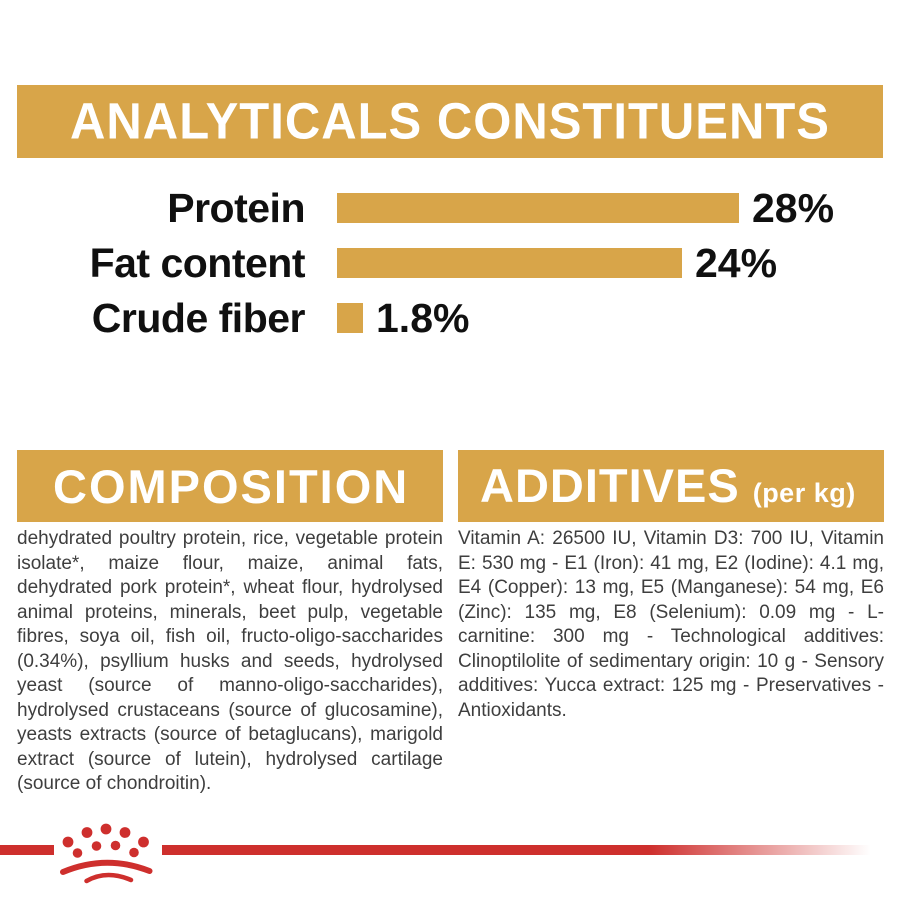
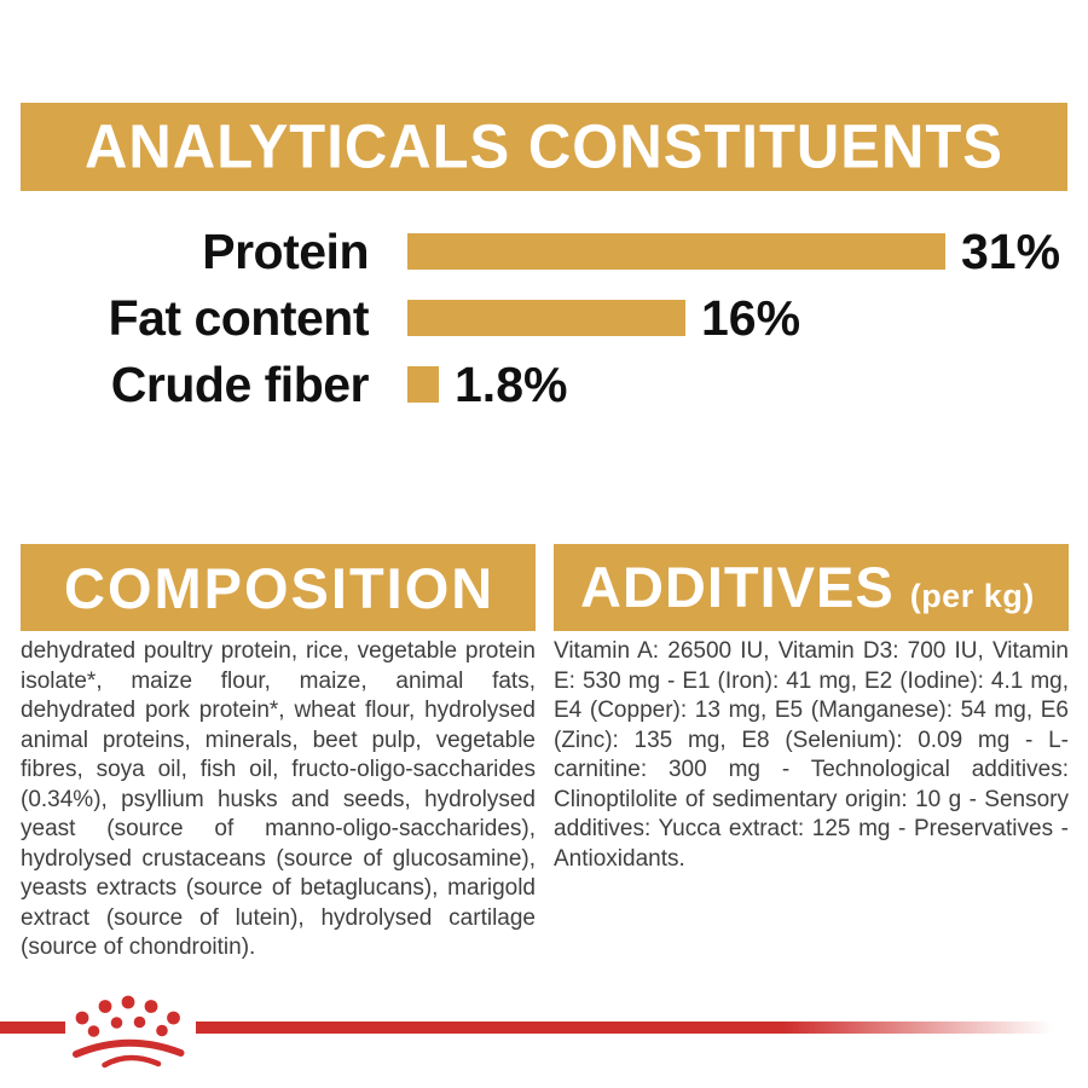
Protein: 28% -> 31%
Fat content: 24% -> 16%
